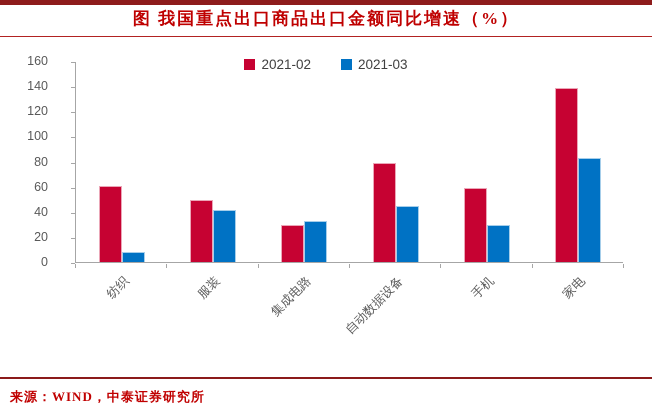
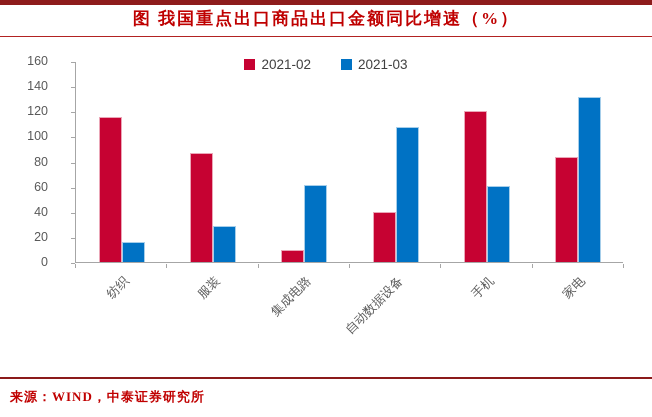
2021-02/纺织: 61 -> 116
2021-03/纺织: 8 -> 16
2021-02/服装: 50 -> 87
2021-03/服装: 42 -> 29
2021-02/集成电路: 30 -> 10
2021-03/集成电路: 33 -> 62
2021-02/自动数据设备: 79 -> 40
2021-03/自动数据设备: 45 -> 108
2021-02/手机: 59 -> 121
2021-03/手机: 30 -> 61
2021-02/家电: 139 -> 84
2021-03/家电: 83 -> 132
